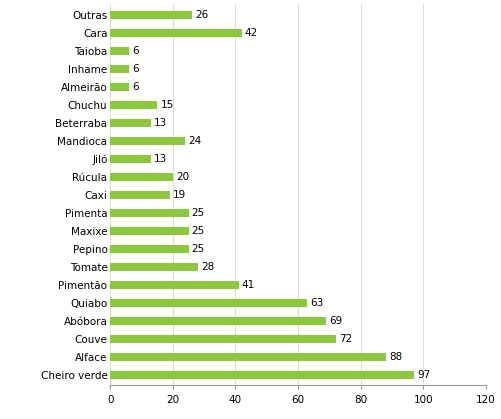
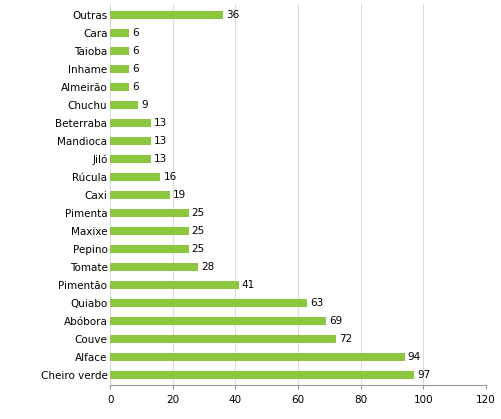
Outras: 26 -> 36
Cara: 42 -> 6
Chuchu: 15 -> 9
Mandioca: 24 -> 13
Rúcula: 20 -> 16
Alface: 88 -> 94
